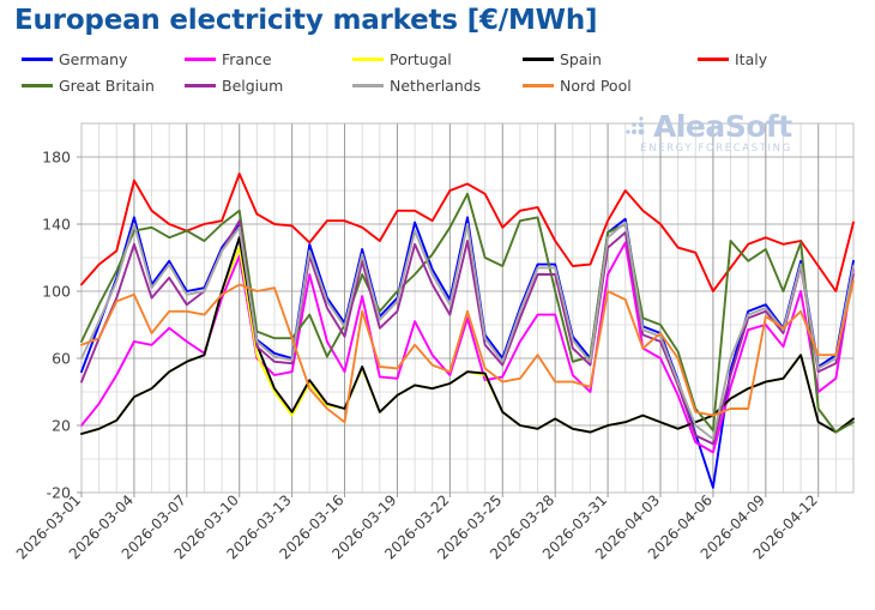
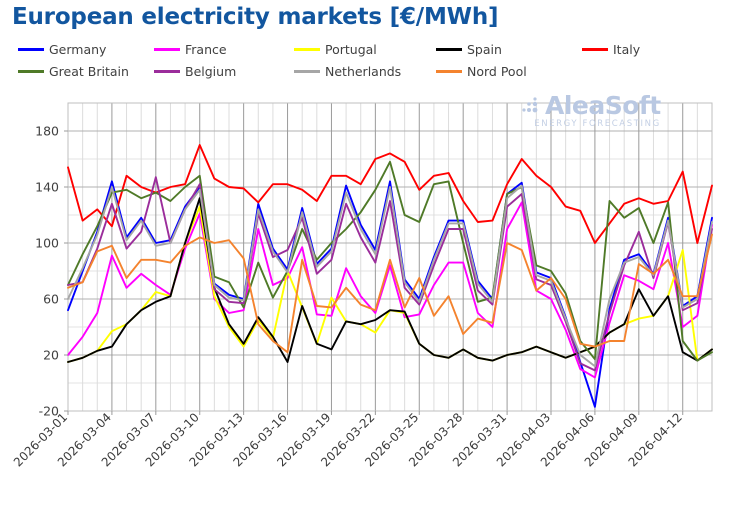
Italy/2026-03-01: 104 -> 154
Belgium/2026-03-01: 46 -> 70
France/2026-03-04: 70 -> 91
Spain/2026-03-04: 37 -> 26
Italy/2026-03-04: 166 -> 112
Portugal/2026-03-07: 58 -> 65
Belgium/2026-03-07: 92 -> 147
Great Britain/2026-03-13: 72 -> 54
Nord Pool/2026-03-13: 72 -> 89
France/2026-03-16: 52 -> 75
Portugal/2026-03-16: 30 -> 80
Spain/2026-03-16: 30 -> 15
Belgium/2026-03-16: 73 -> 95
Portugal/2026-03-19: 38 -> 61
Spain/2026-03-19: 38 -> 24
Portugal/2026-03-22: 45 -> 36
Nord Pool/2026-03-25: 46 -> 75
Nord Pool/2026-03-28: 46 -> 35
France/2026-04-09: 80 -> 73
Spain/2026-04-09: 46 -> 67
Belgium/2026-04-09: 88 -> 108
Portugal/2026-04-12: 22 -> 95
Italy/2026-04-12: 115 -> 151
